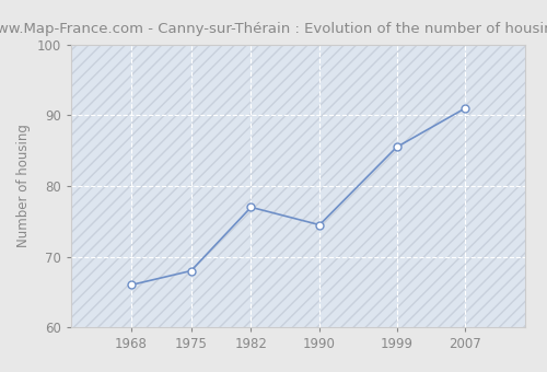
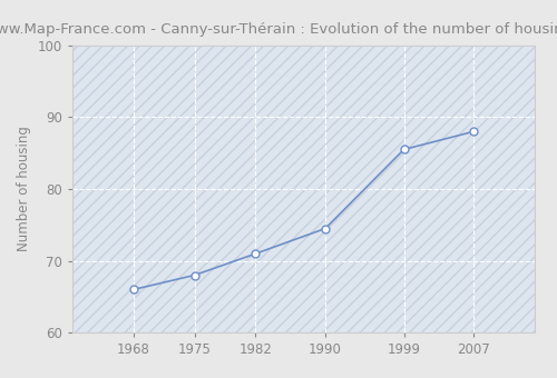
1982: 77.0 -> 71.0
2007: 91.0 -> 88.0
